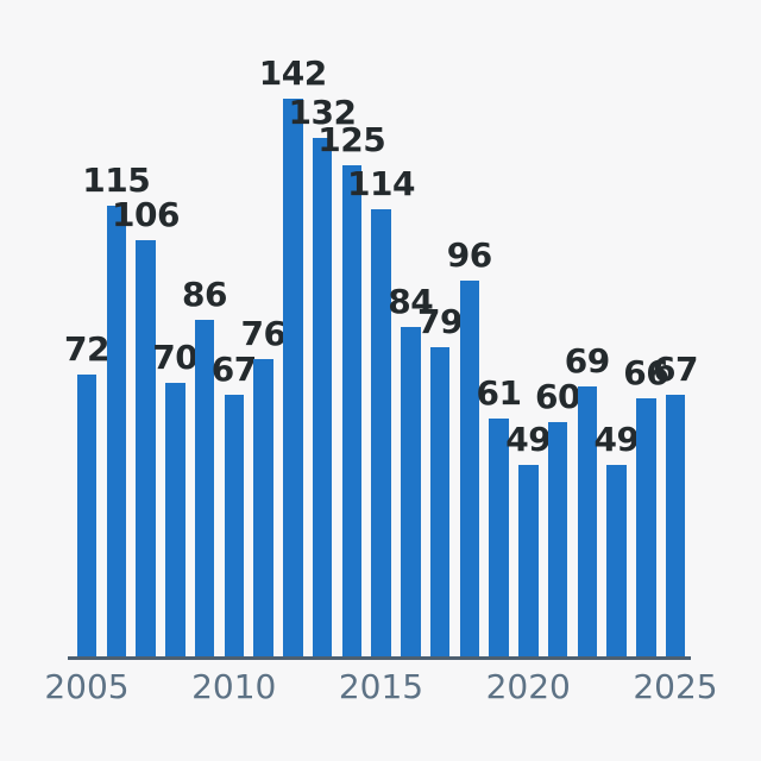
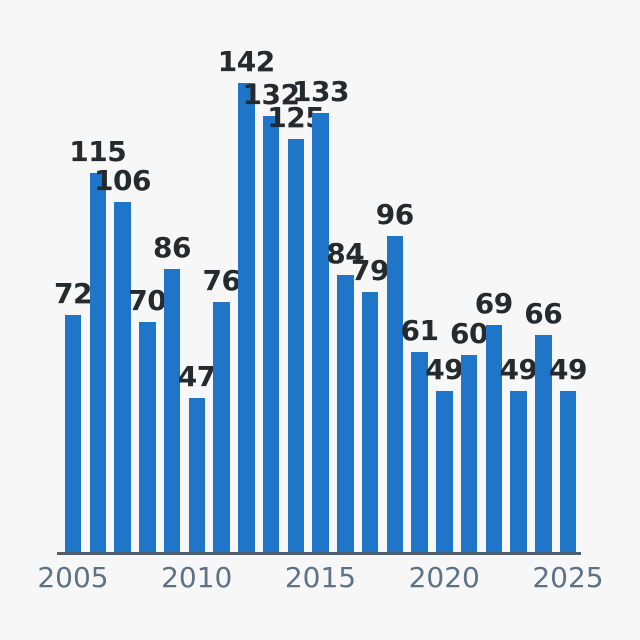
2010: 67 -> 47
2015: 114 -> 133
2025: 67 -> 49
